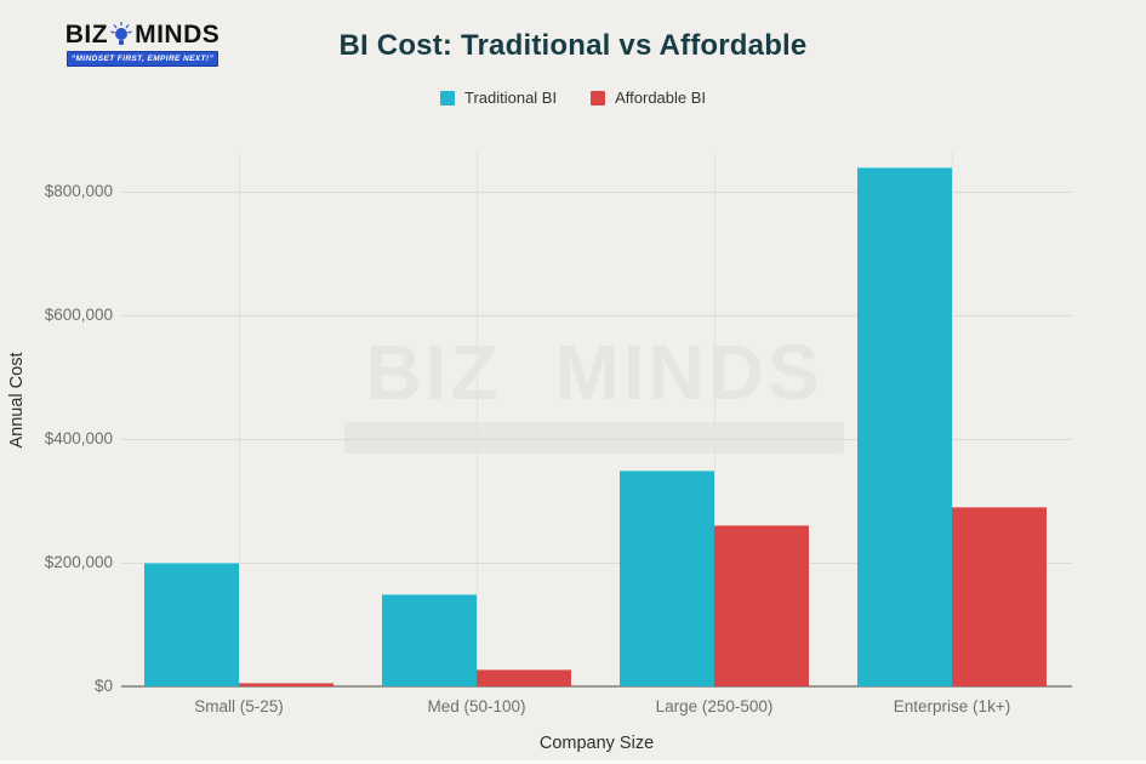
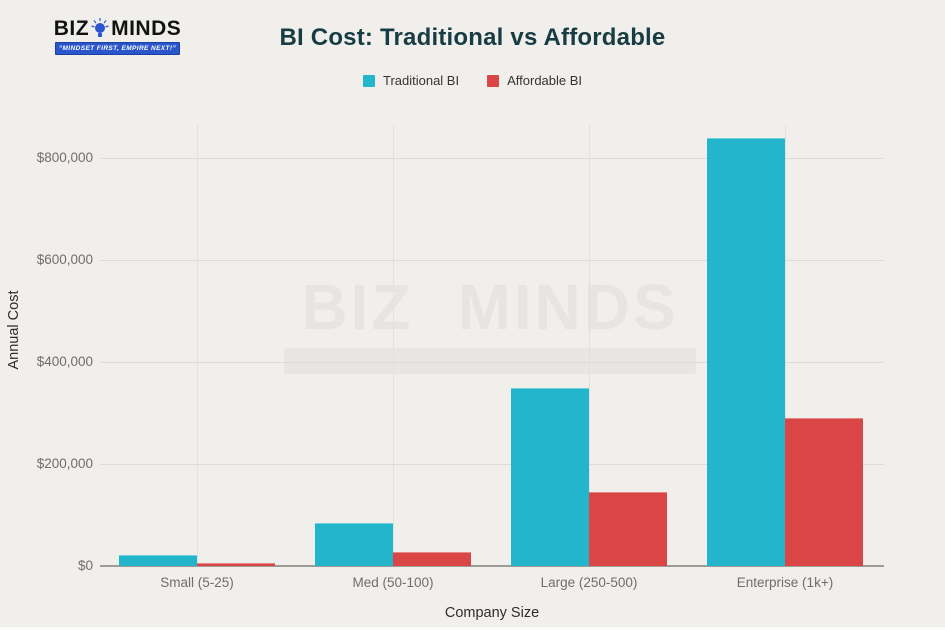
Traditional BI/Small (5-25): $200000 -> $20000
Traditional BI/Med (50-100): $150000 -> $80000
Affordable BI/Large (250-500): $260000 -> $140000
